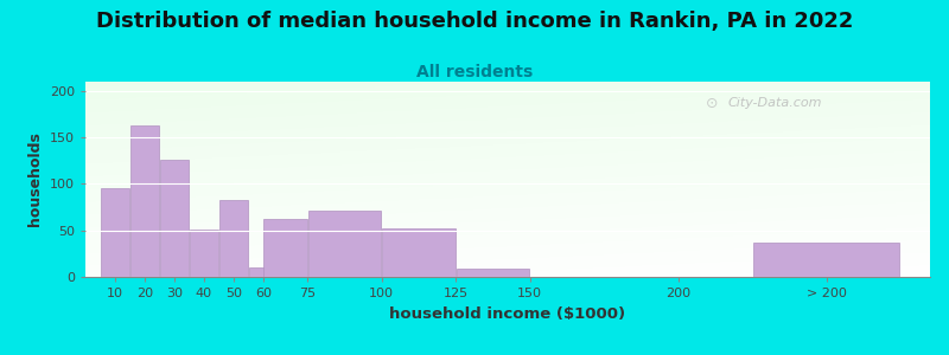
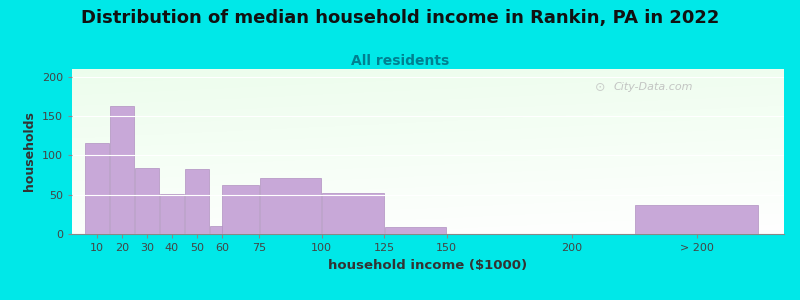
10: 95 -> 116
30: 126 -> 84
